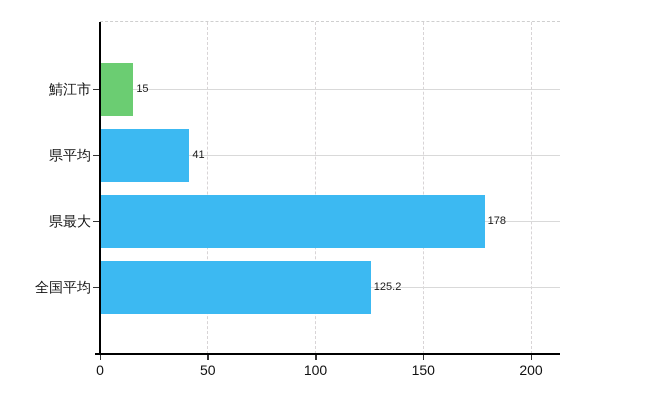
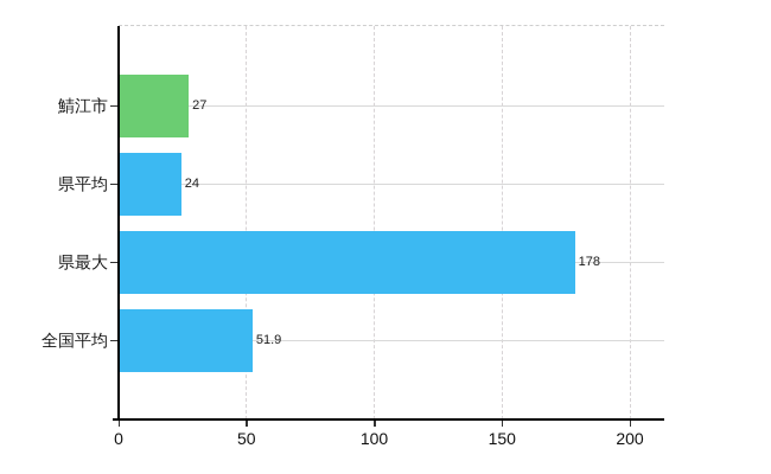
鯖江市: 15 -> 27
県平均: 41 -> 24
全国平均: 125.2 -> 51.9
